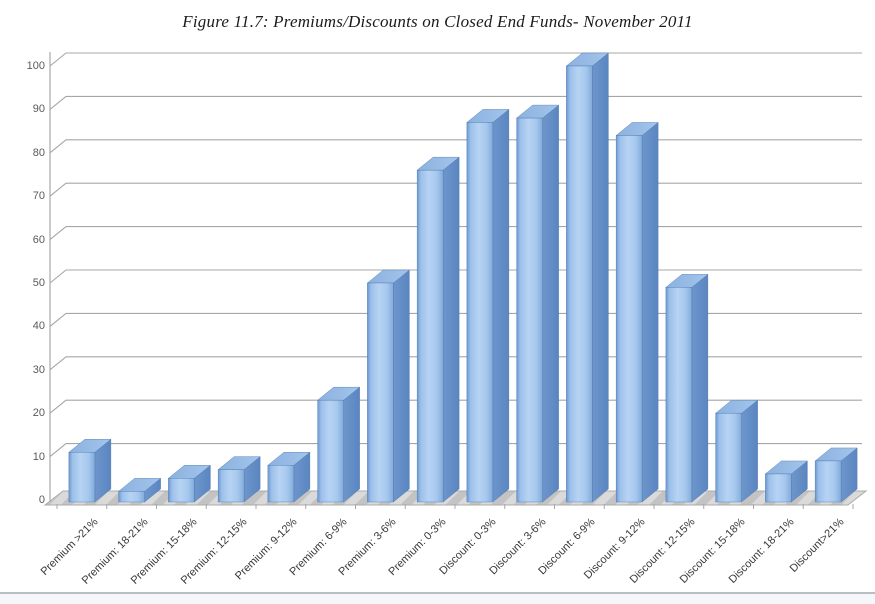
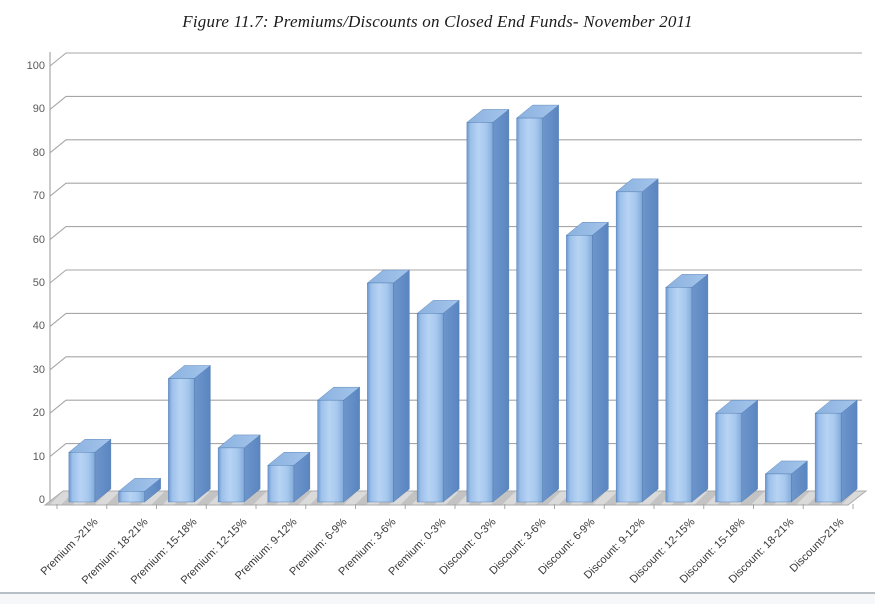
Premium: 15-18%: 5 -> 28
Premium: 12-15%: 7 -> 12
Premium: 0-3%: 76 -> 43
Discount: 6-9%: 100 -> 61
Discount: 9-12%: 84 -> 71
Discount>21%: 9 -> 20
